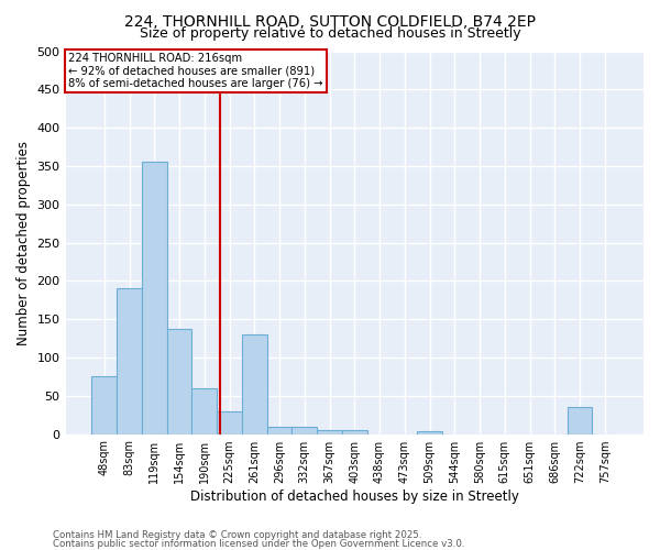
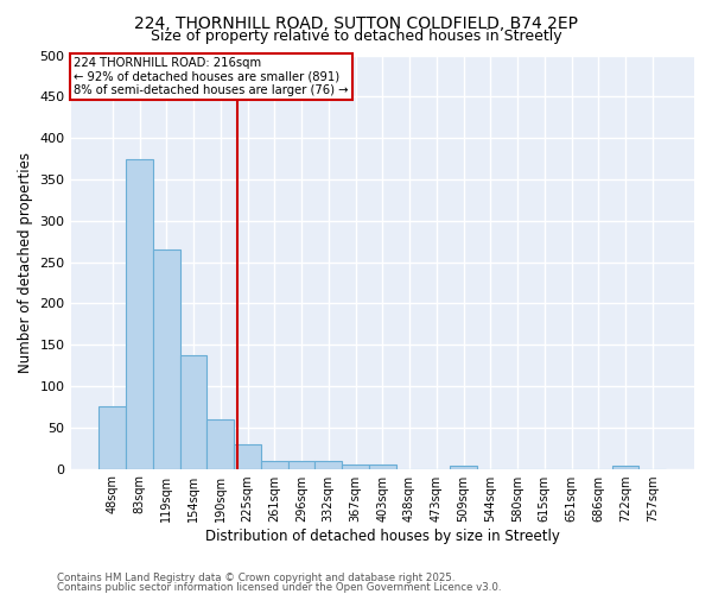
83sqm: 190 -> 375
119sqm: 356 -> 265
261sqm: 130 -> 10
722sqm: 36 -> 3
